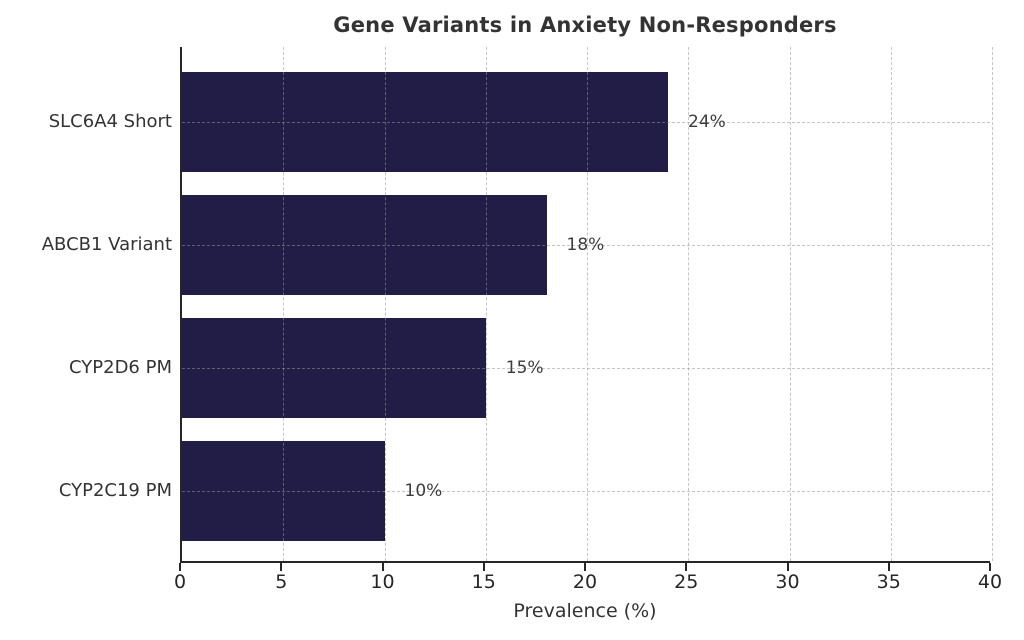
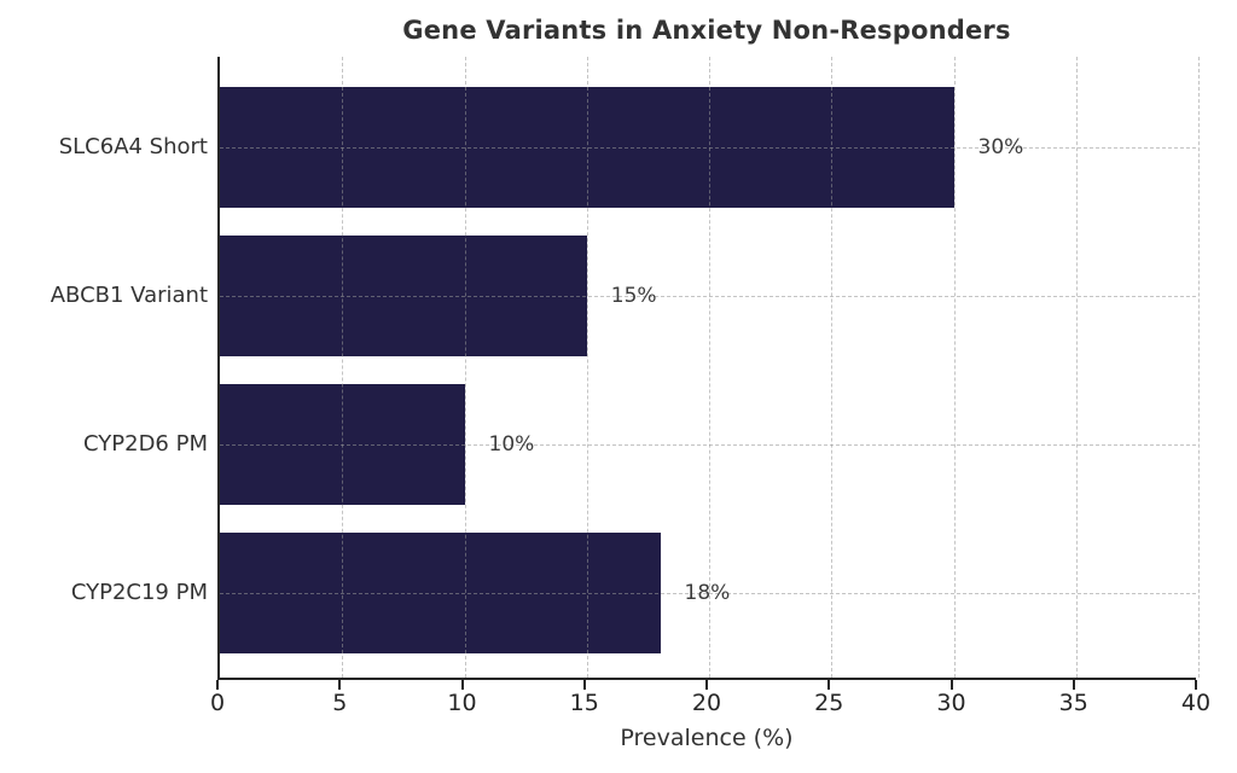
SLC6A4 Short: 24% -> 30%
ABCB1 Variant: 18% -> 15%
CYP2D6 PM: 15% -> 10%
CYP2C19 PM: 10% -> 18%
